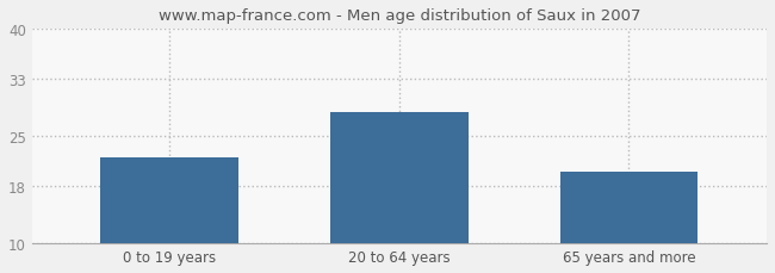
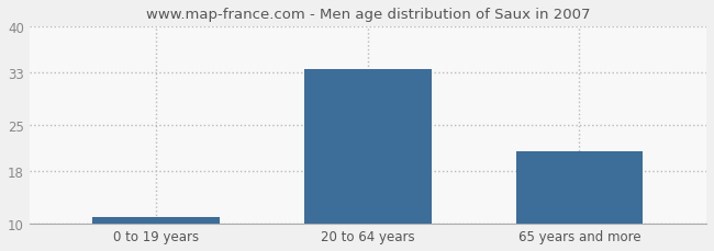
0 to 19 years: 22.0 -> 11.0
20 to 64 years: 28.4 -> 33.5
65 years and more: 20.0 -> 21.0
